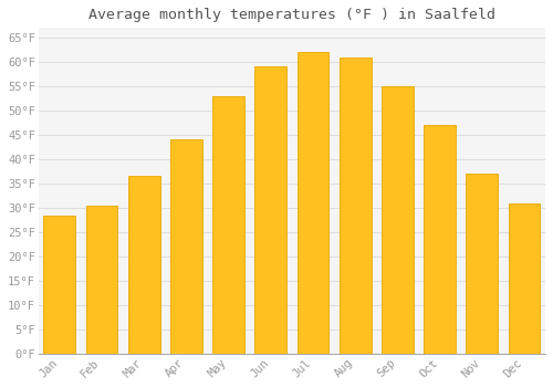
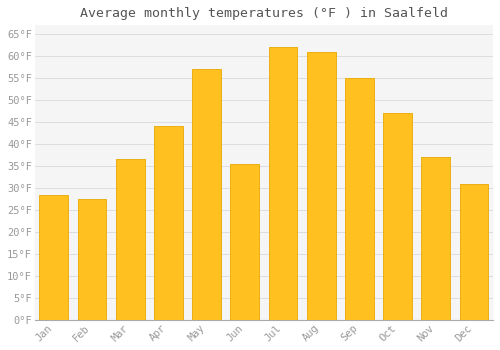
Feb: 30.5°F -> 27.5°F
May: 53.0°F -> 57.0°F
Jun: 59.0°F -> 35.5°F
